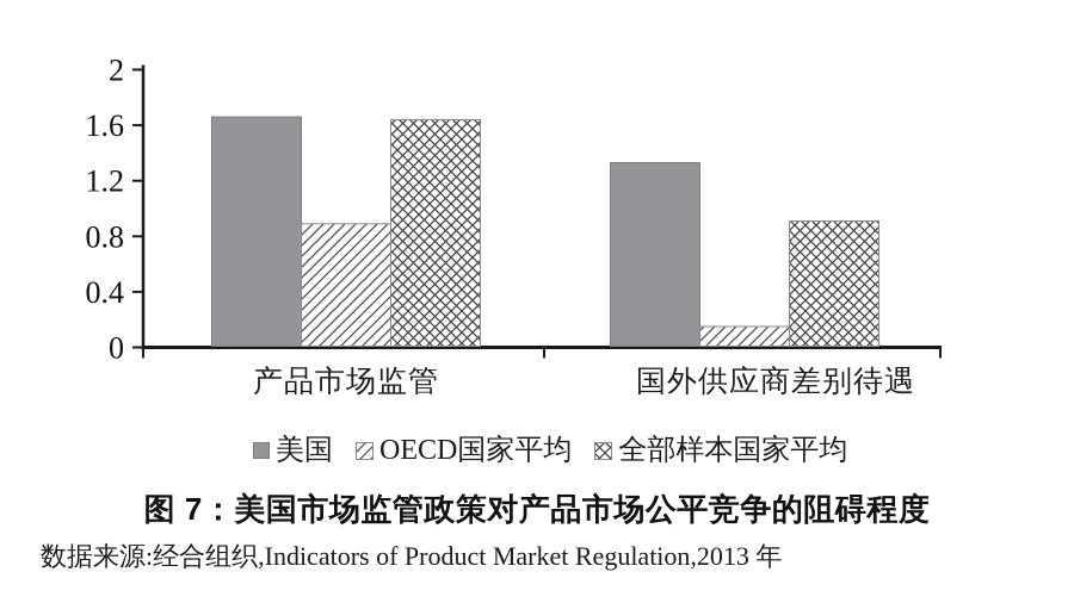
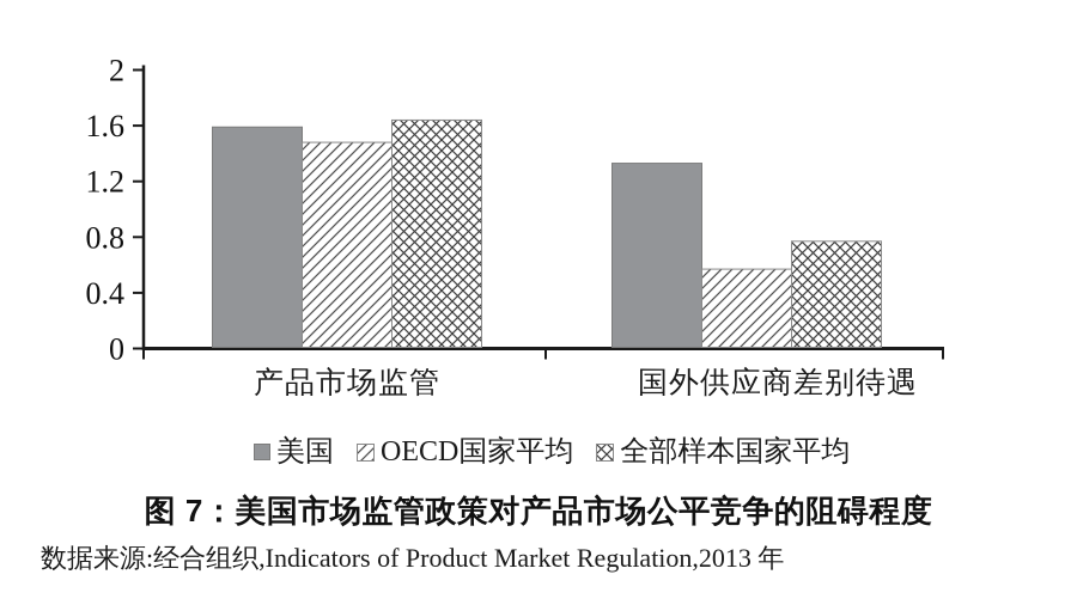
美国/产品市场监管: 1.66 -> 1.59
OECD国家平均/产品市场监管: 0.89 -> 1.48
OECD国家平均/国外供应商差别待遇: 0.15 -> 0.57
全部样本国家平均/国外供应商差别待遇: 0.91 -> 0.77
